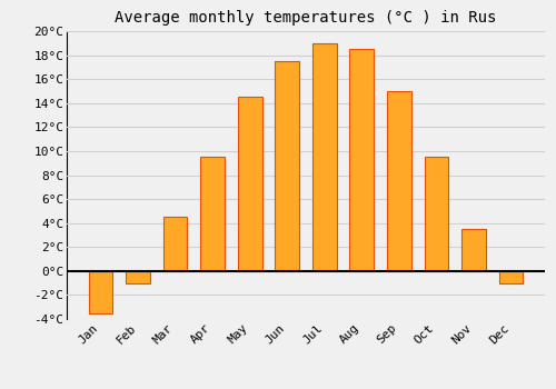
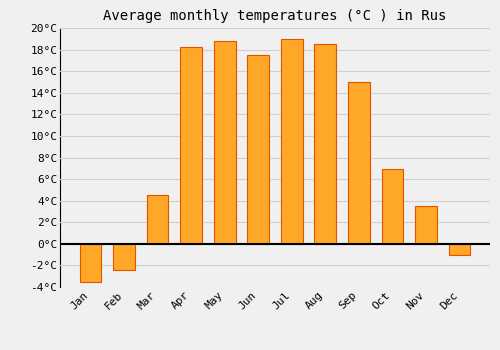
Feb: -1.0°C -> -2.4°C
Apr: 9.5°C -> 18.2°C
May: 14.5°C -> 18.8°C
Oct: 9.5°C -> 6.9°C
